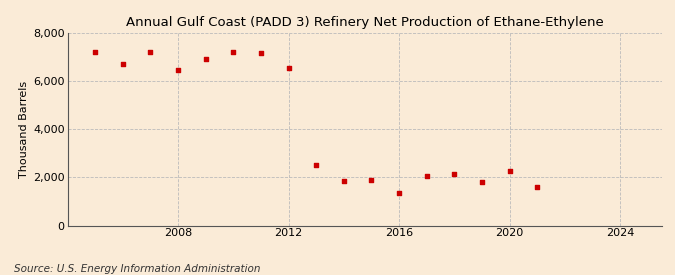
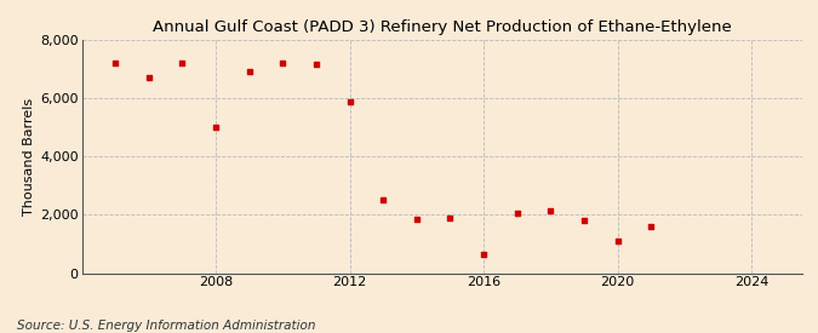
2008: 6,450 -> 5,000
2012: 6,550 -> 5,900
2016: 1,350 -> 650
2020: 2,250 -> 1,100
